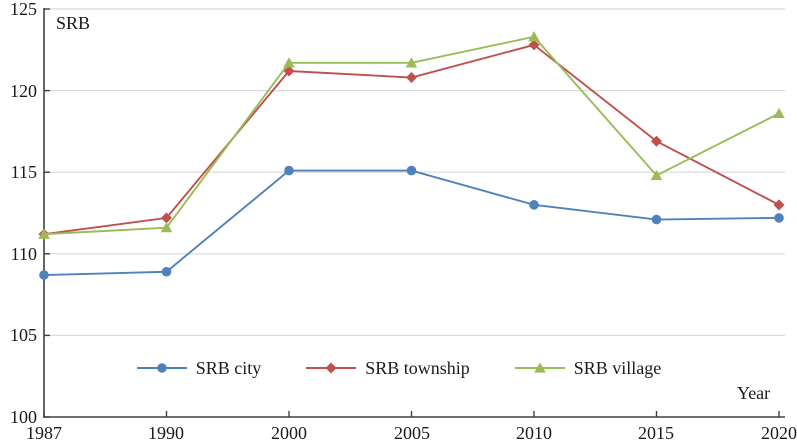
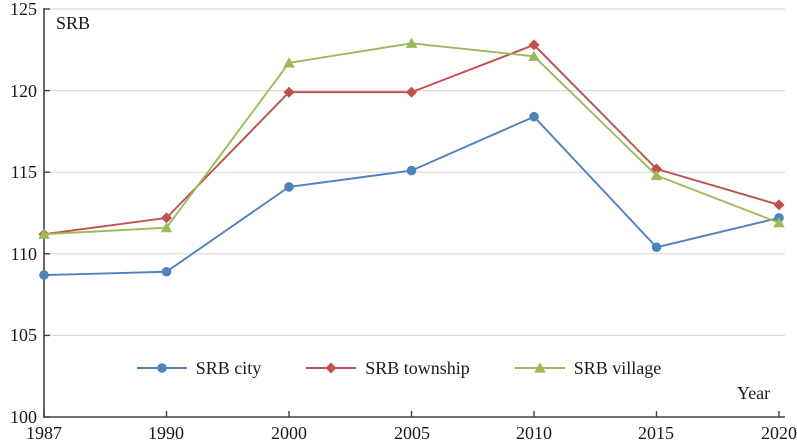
SRB city/2000: 115.1 -> 114.1
SRB township/2000: 121.2 -> 119.9
SRB township/2005: 120.8 -> 119.9
SRB village/2005: 121.7 -> 122.9
SRB city/2010: 113.0 -> 118.4
SRB village/2010: 123.3 -> 122.1
SRB city/2015: 112.1 -> 110.4
SRB township/2015: 116.9 -> 115.2
SRB village/2020: 118.6 -> 111.9
